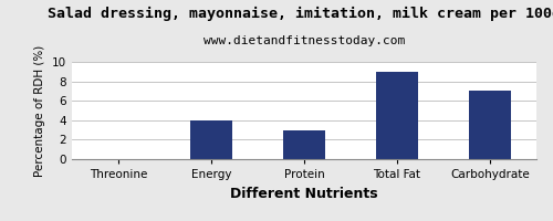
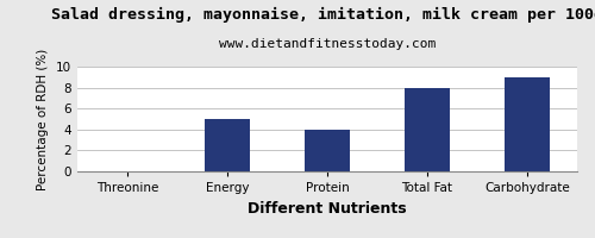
Energy: 4 -> 5
Protein: 3 -> 4
Total Fat: 9 -> 8
Carbohydrate: 7 -> 9
